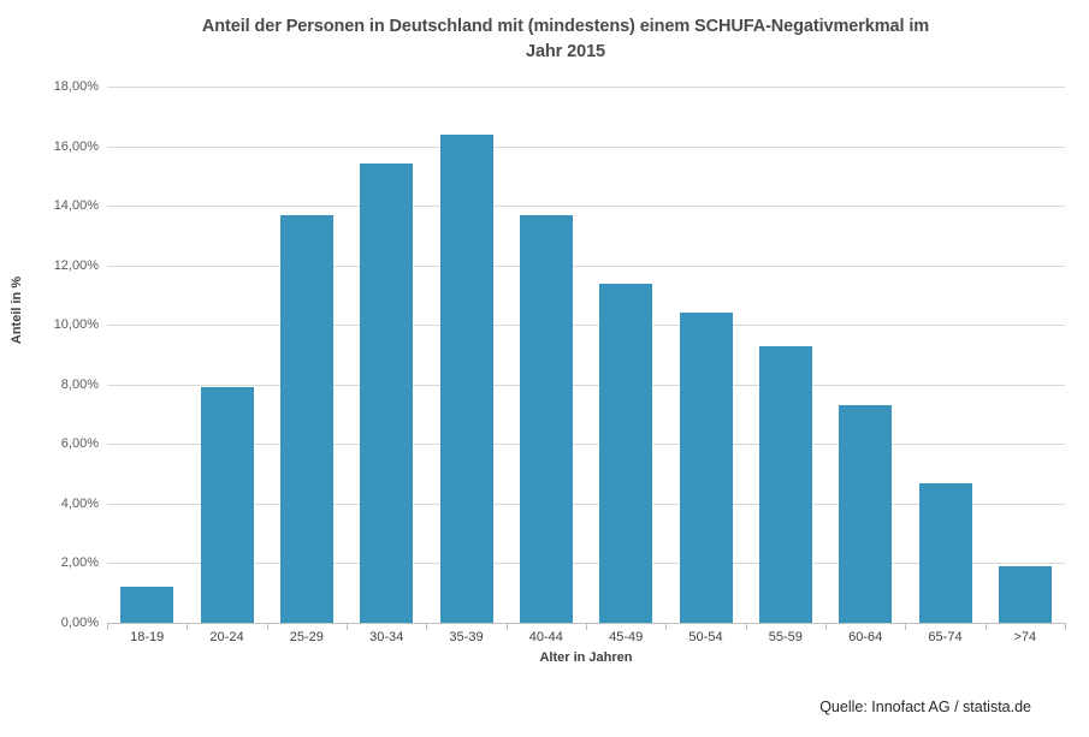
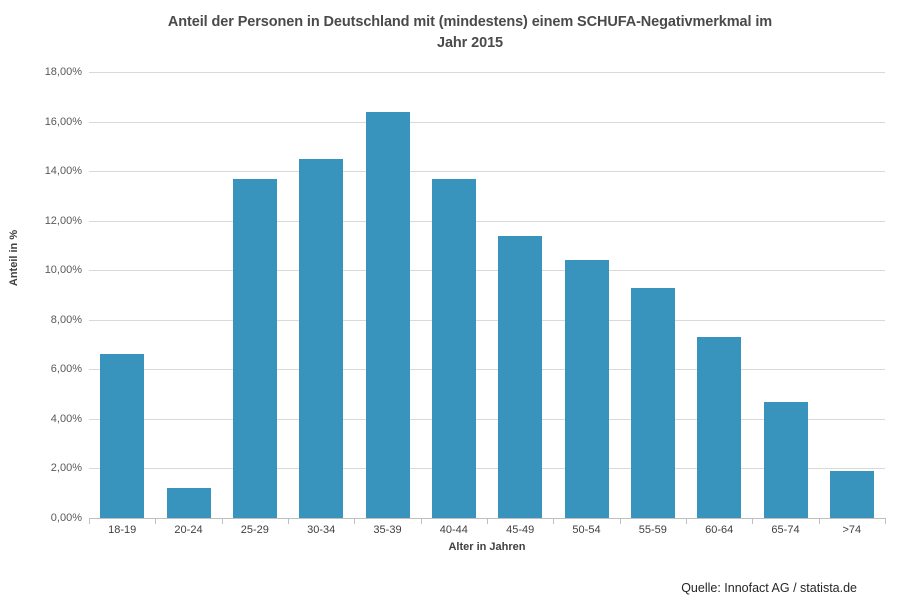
18-19: 1,2% -> 6,6%
20-24: 7,9% -> 1,2%
30-34: 15,4% -> 14,5%
